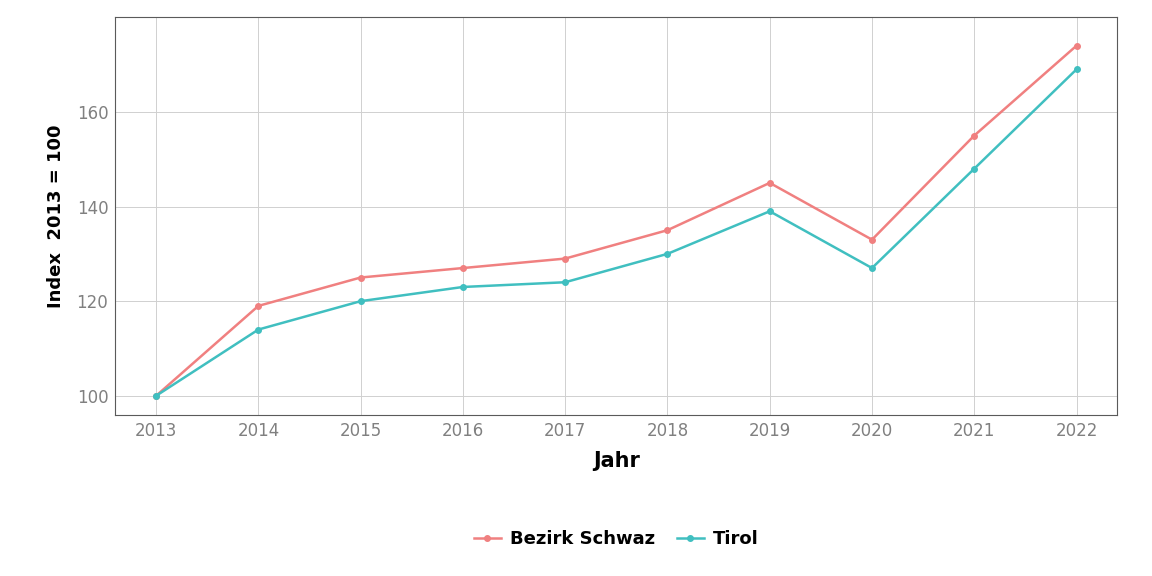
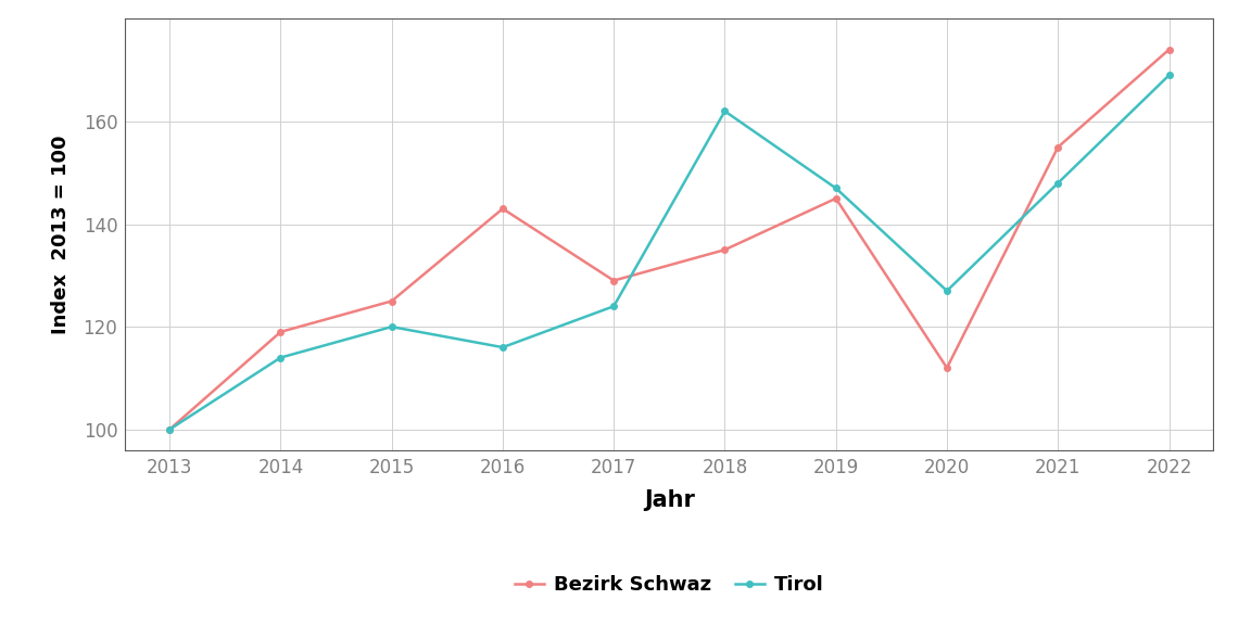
Bezirk Schwaz/2016: 127 -> 143
Tirol/2016: 123 -> 116
Tirol/2018: 130 -> 162
Tirol/2019: 139 -> 147
Bezirk Schwaz/2020: 133 -> 112
